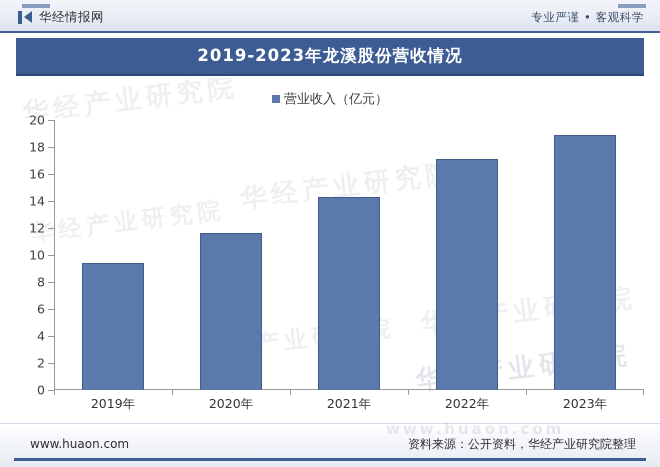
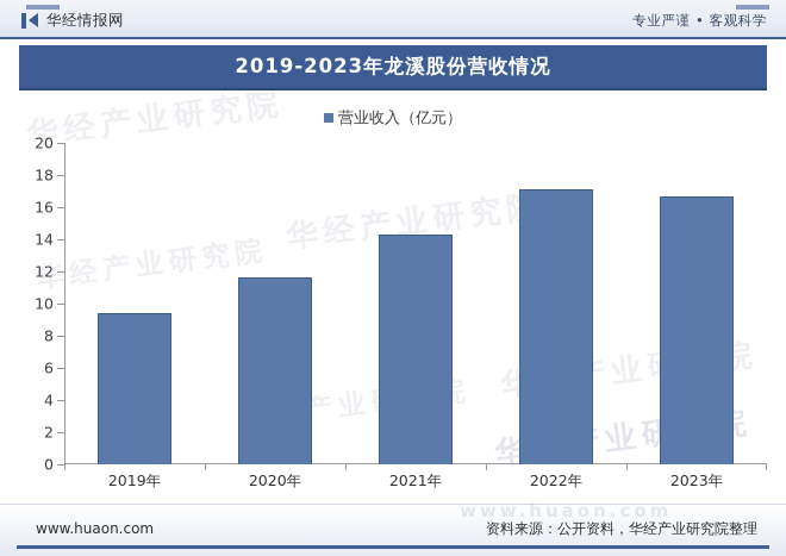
2023年: 18.9 -> 16.7
